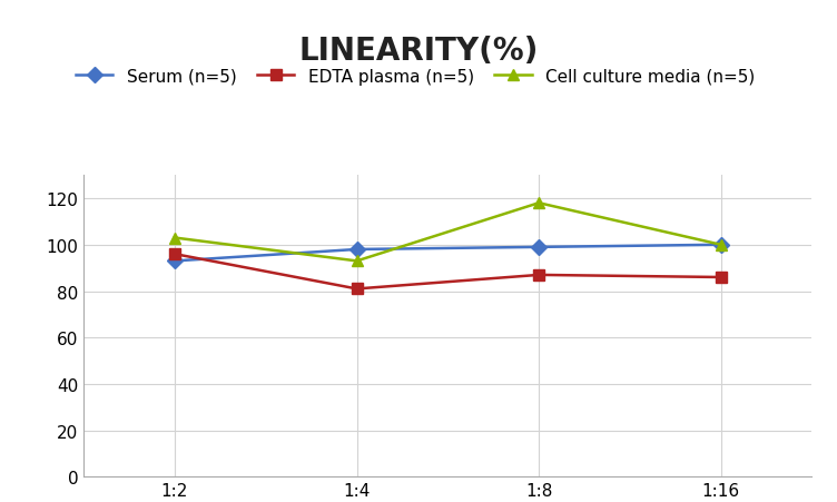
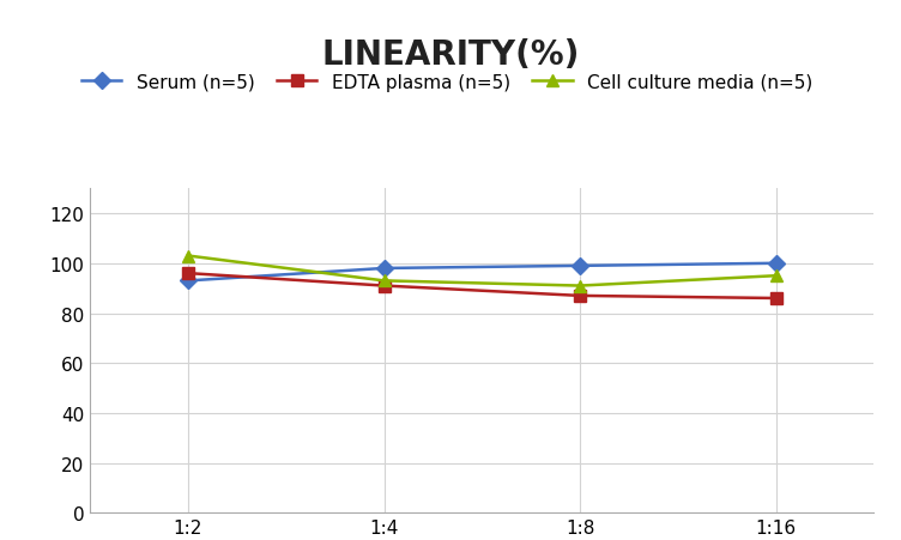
EDTA plasma (n=5)/1:4: 81 -> 91
Cell culture media (n=5)/1:8: 118 -> 91
Cell culture media (n=5)/1:16: 100 -> 95
